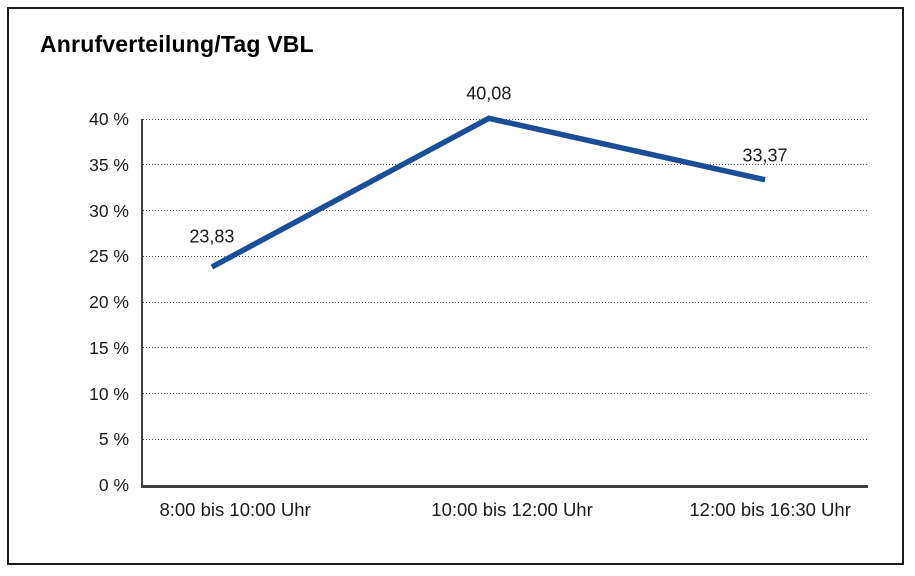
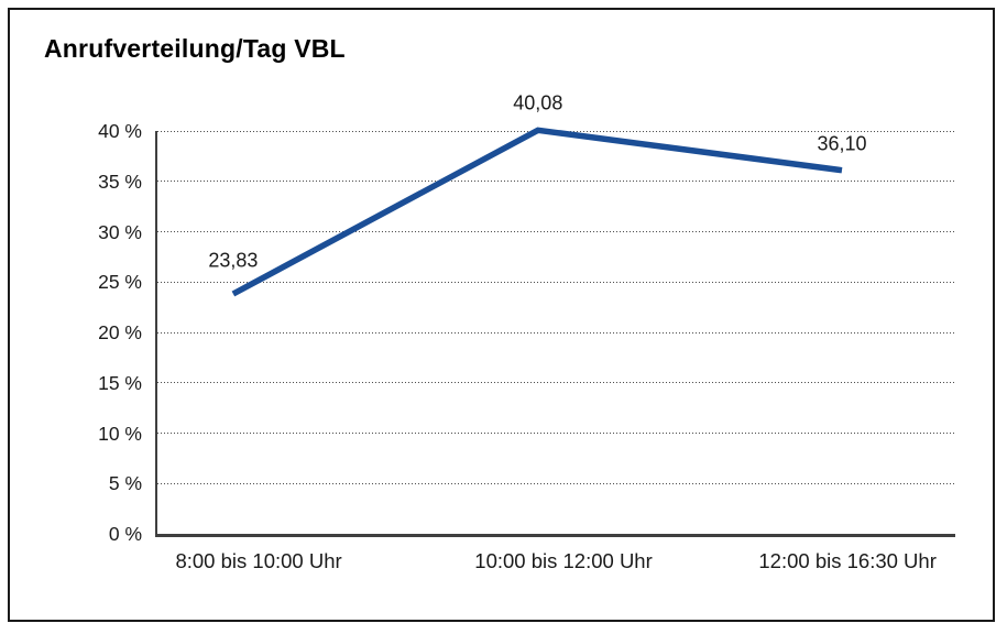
12:00 bis 16:30 Uhr: 33,37 -> 36,10
